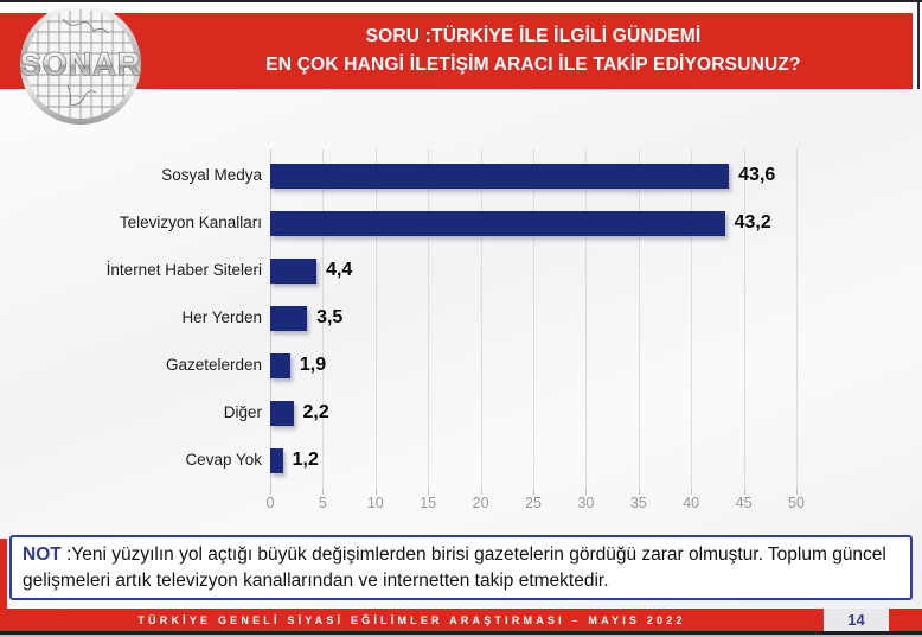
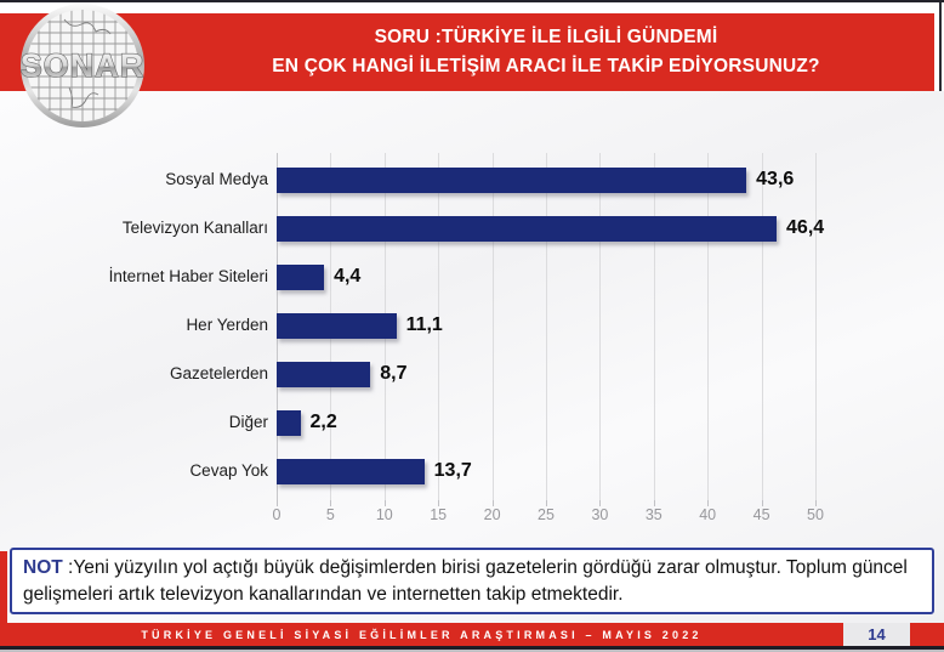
Televizyon Kanalları: 43,2 -> 46,4
Her Yerden: 3,5 -> 11,1
Gazetelerden: 1,9 -> 8,7
Cevap Yok: 1,2 -> 13,7
